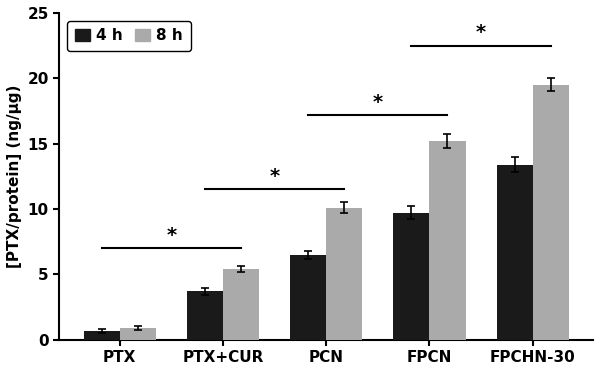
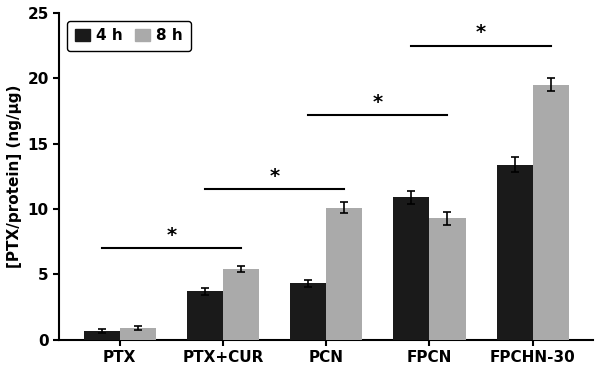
4 h/PCN: 6.5 -> 4.3
4 h/FPCN: 9.7 -> 10.9
8 h/FPCN: 15.2 -> 9.3
